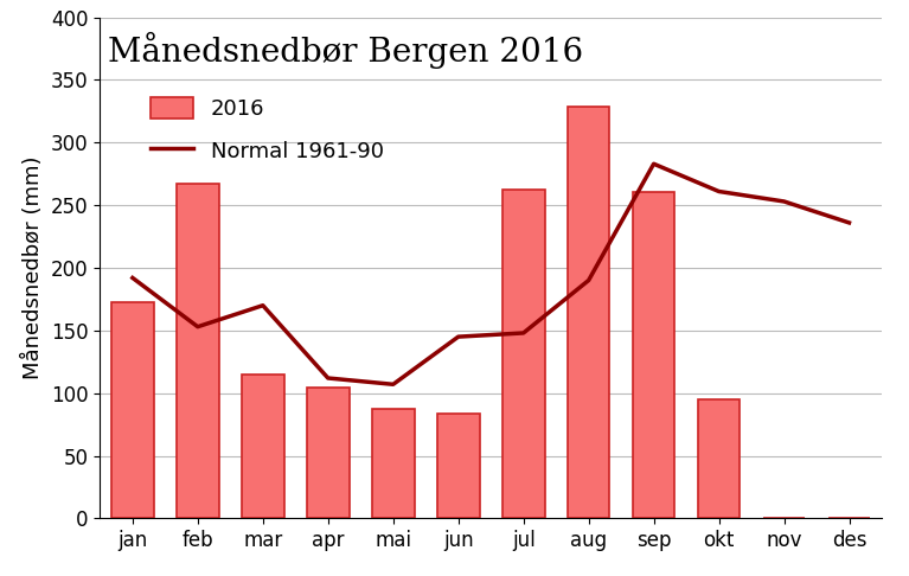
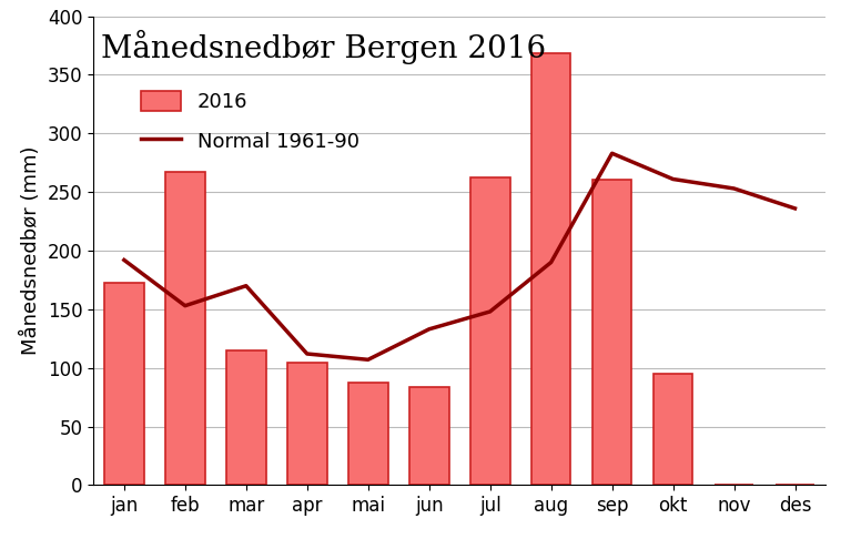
Normal 1961-90/jun: 145 -> 133
2016/aug: 329 -> 368
